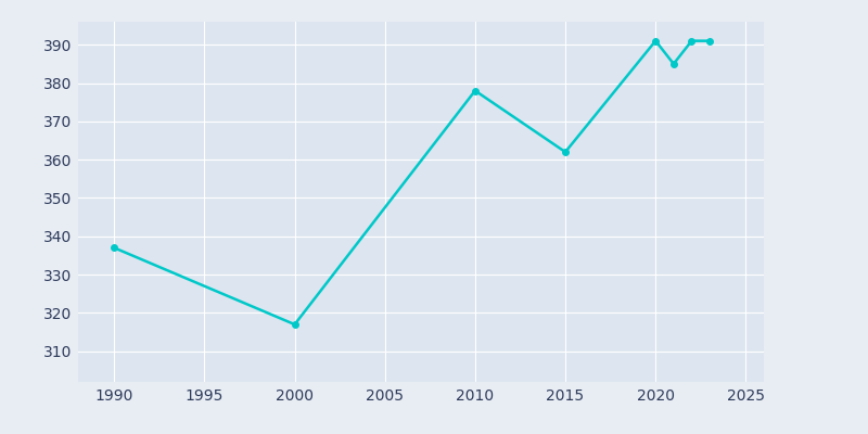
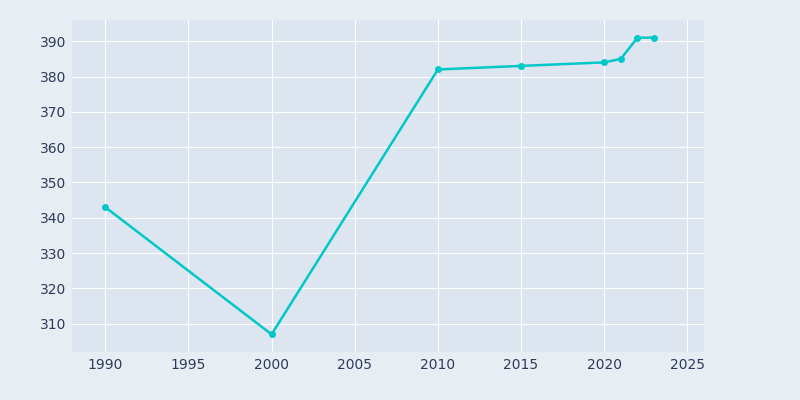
1990: 337 -> 343
2000: 317 -> 307
2010: 378 -> 382
2015: 362 -> 383
2020: 391 -> 384
